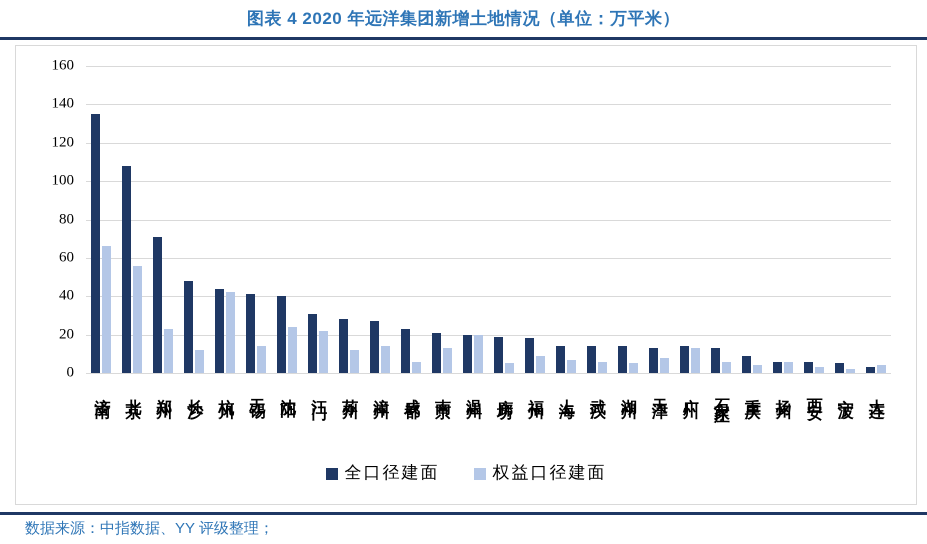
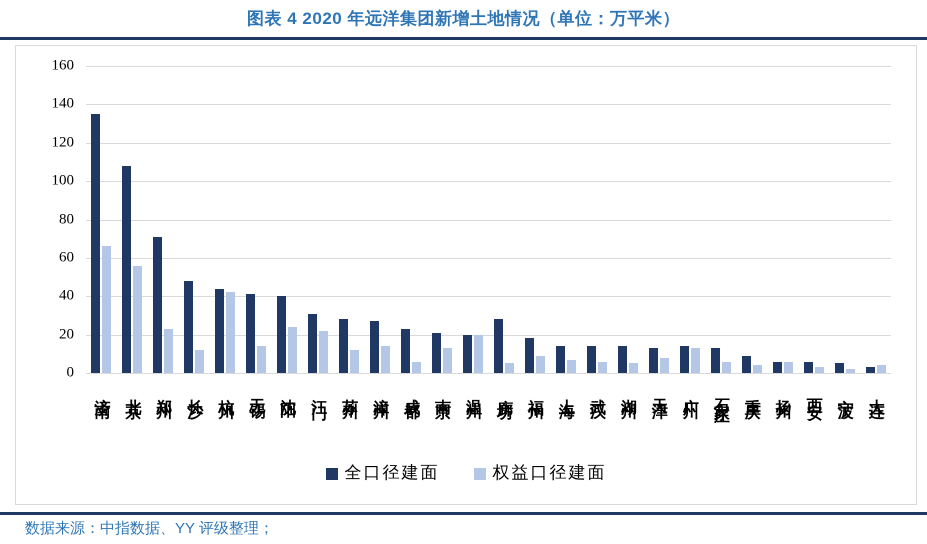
全口径建面/廊坊: 19 -> 28
